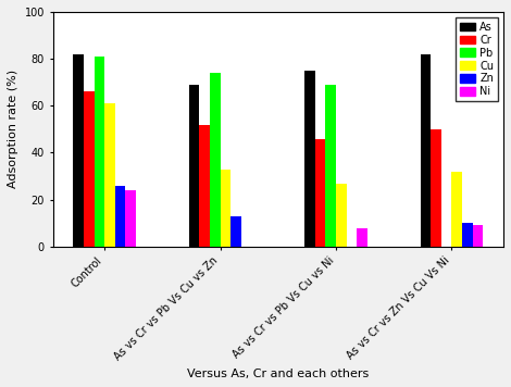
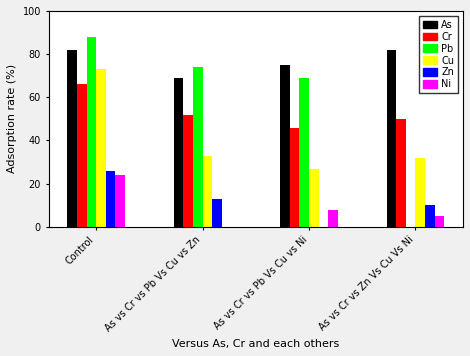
Pb/Control: 81 -> 88
Cu/Control: 61 -> 73
Ni/As vs Cr vs Zn Vs Cu Vs Ni: 9 -> 5
